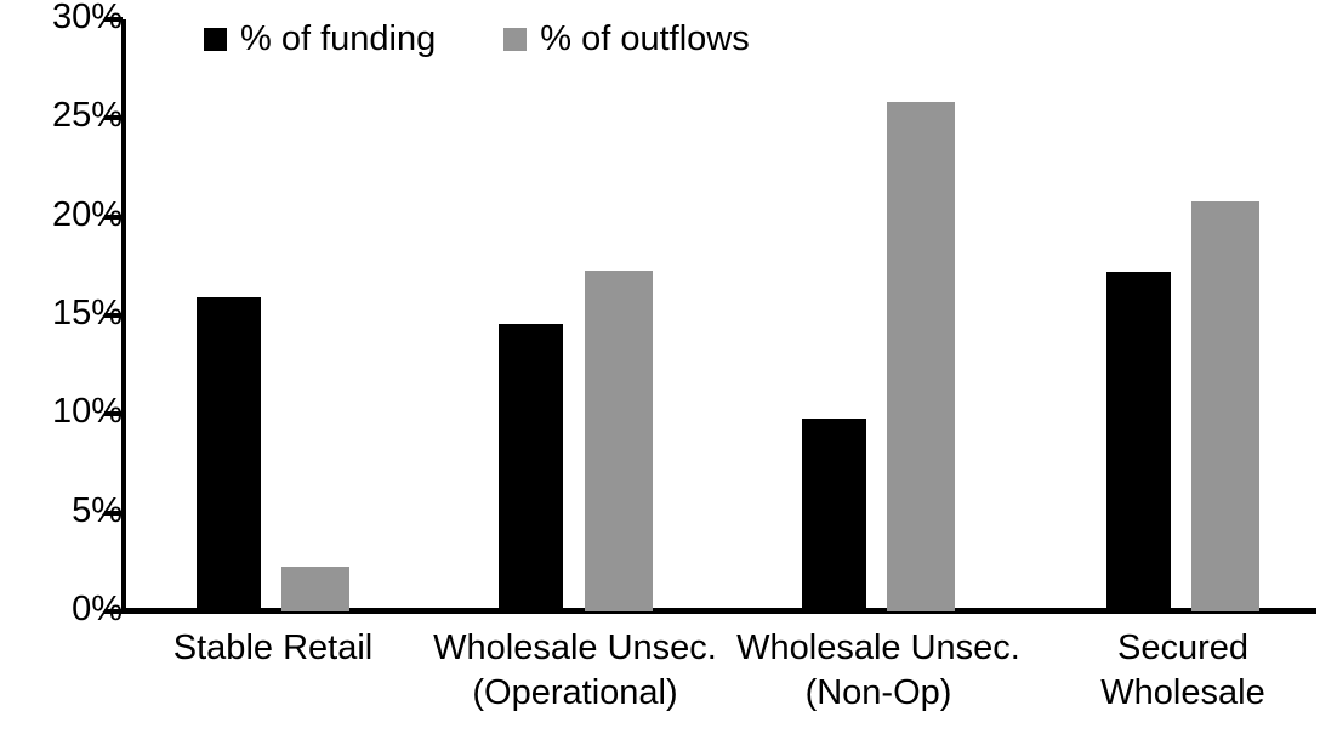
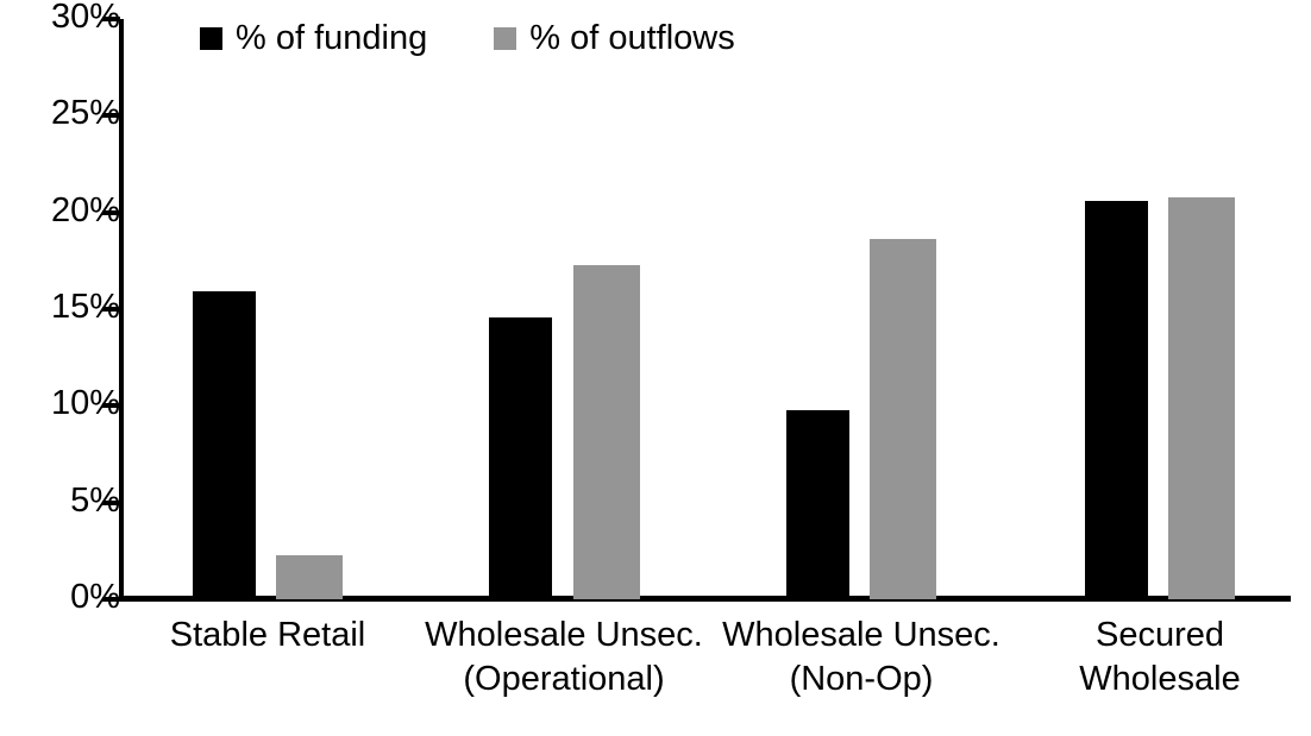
% of outflows/Wholesale Unsec. (Non-Op): 25.8% -> 18.6%
% of funding/Secured Wholesale: 17.2% -> 20.6%
